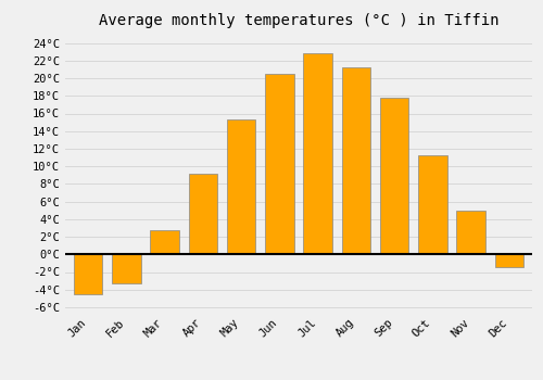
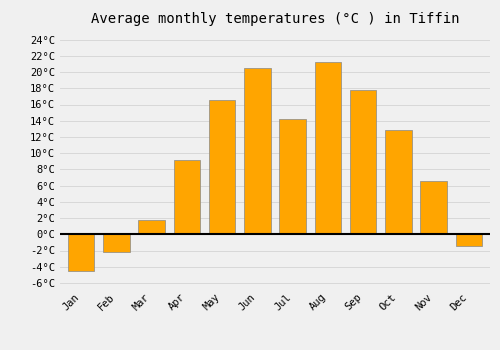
Feb: -3.3°C -> -2.2°C
Mar: 2.8°C -> 1.8°C
May: 15.3°C -> 16.6°C
Jul: 22.8°C -> 14.2°C
Oct: 11.3°C -> 12.8°C
Nov: 5.0°C -> 6.6°C
